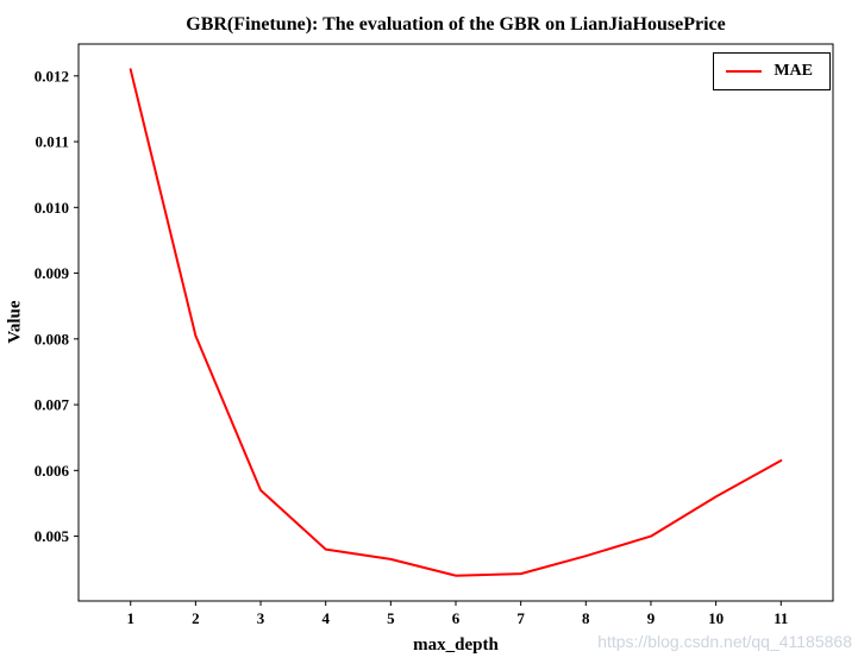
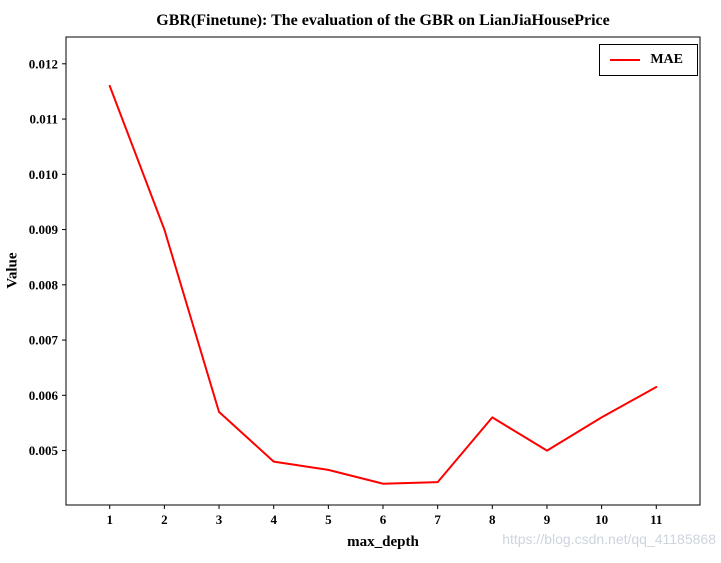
1: 0.0121 -> 0.0116
2: 0.0080 -> 0.0090
8: 0.0047 -> 0.0056
